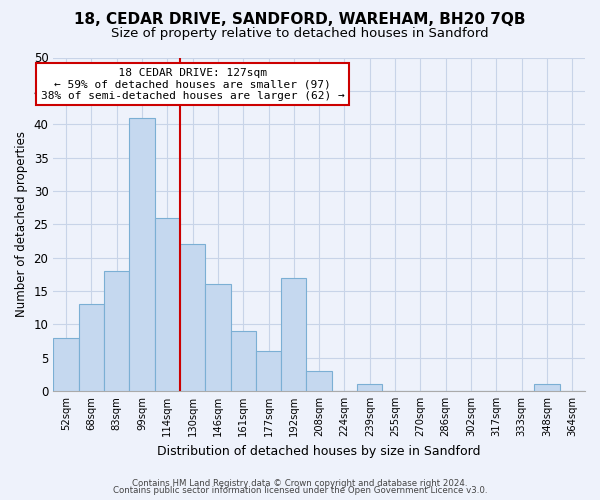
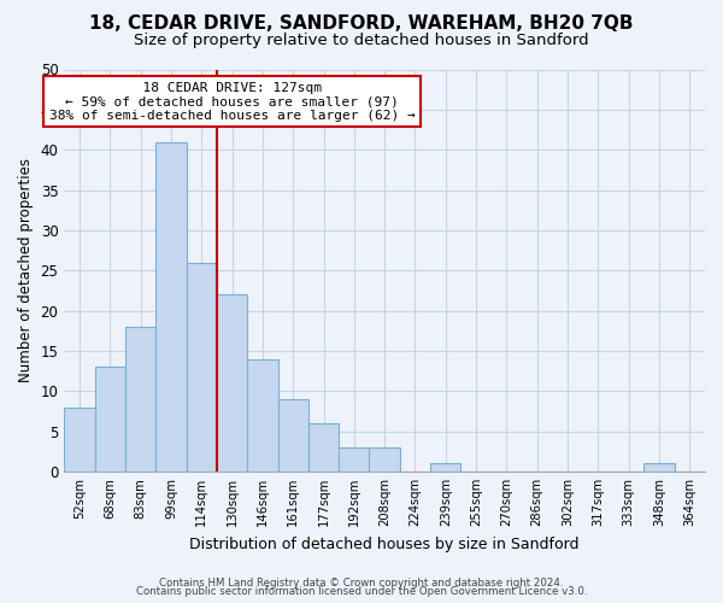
146sqm: 16 -> 14
192sqm: 17 -> 3
